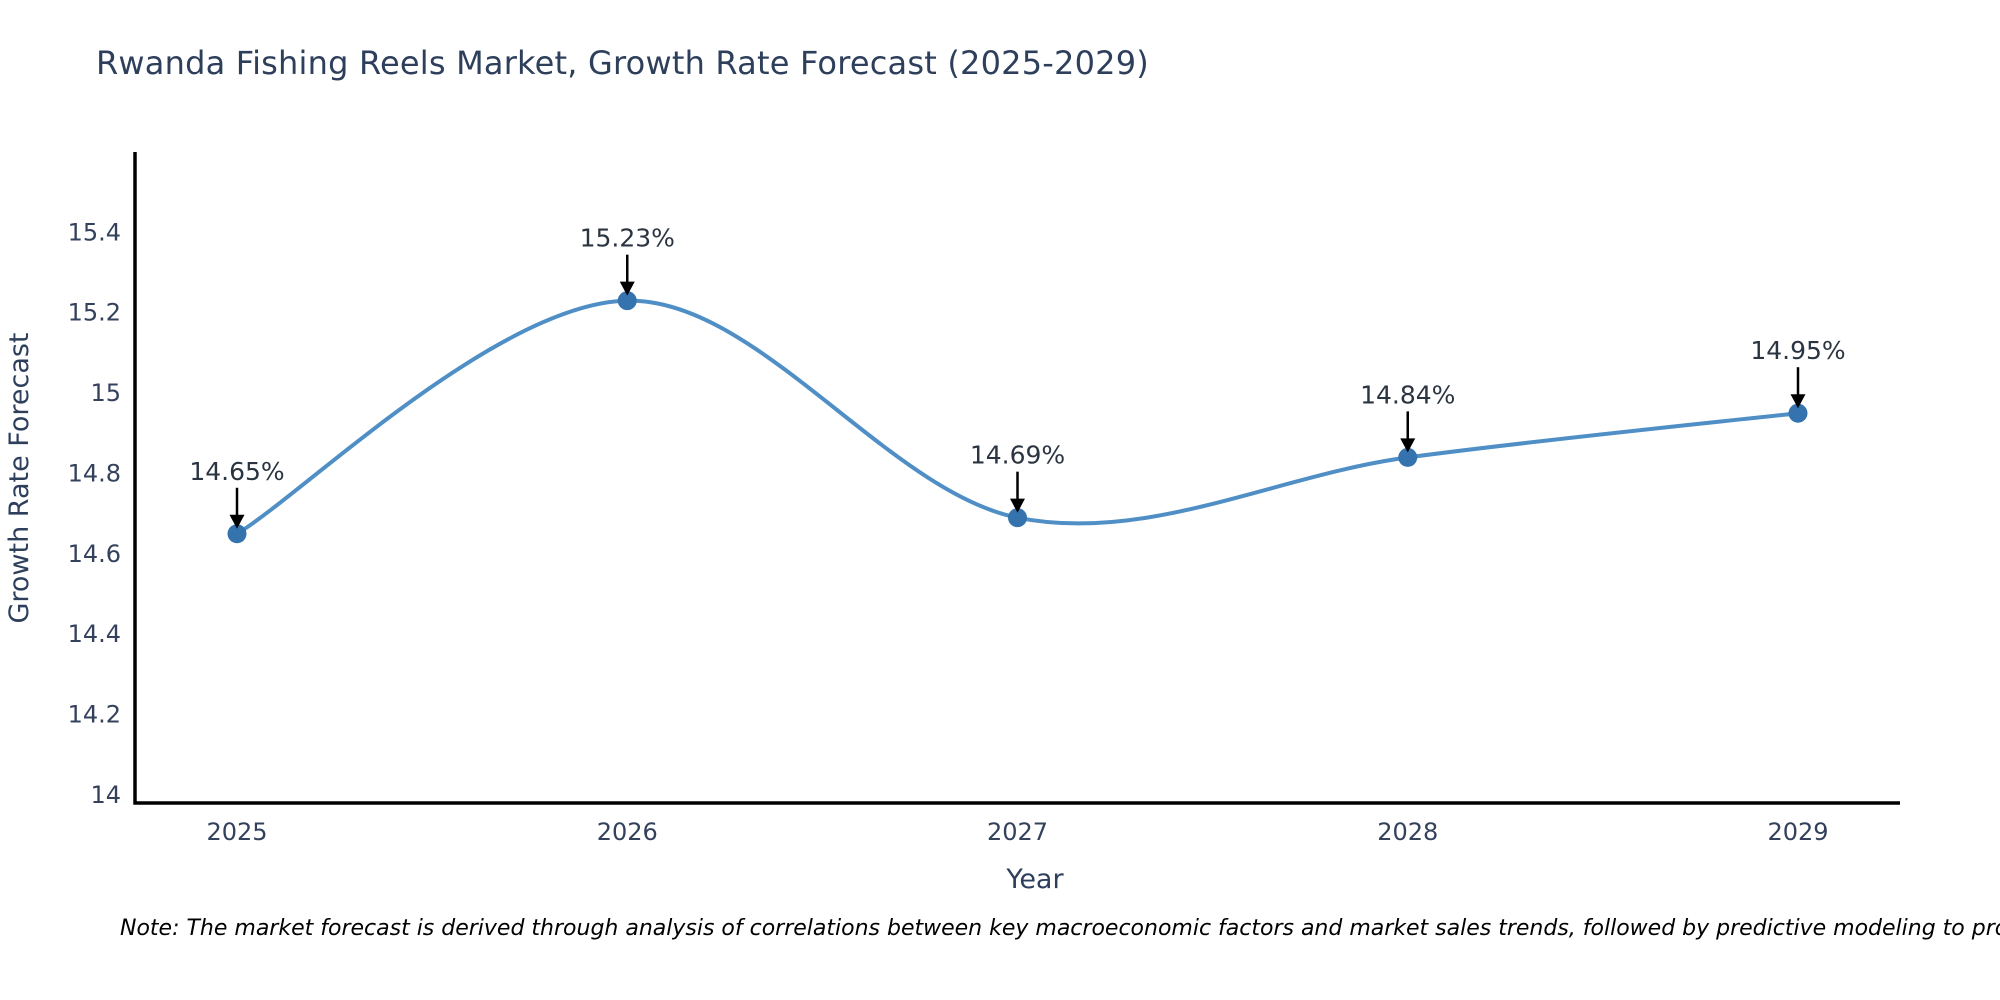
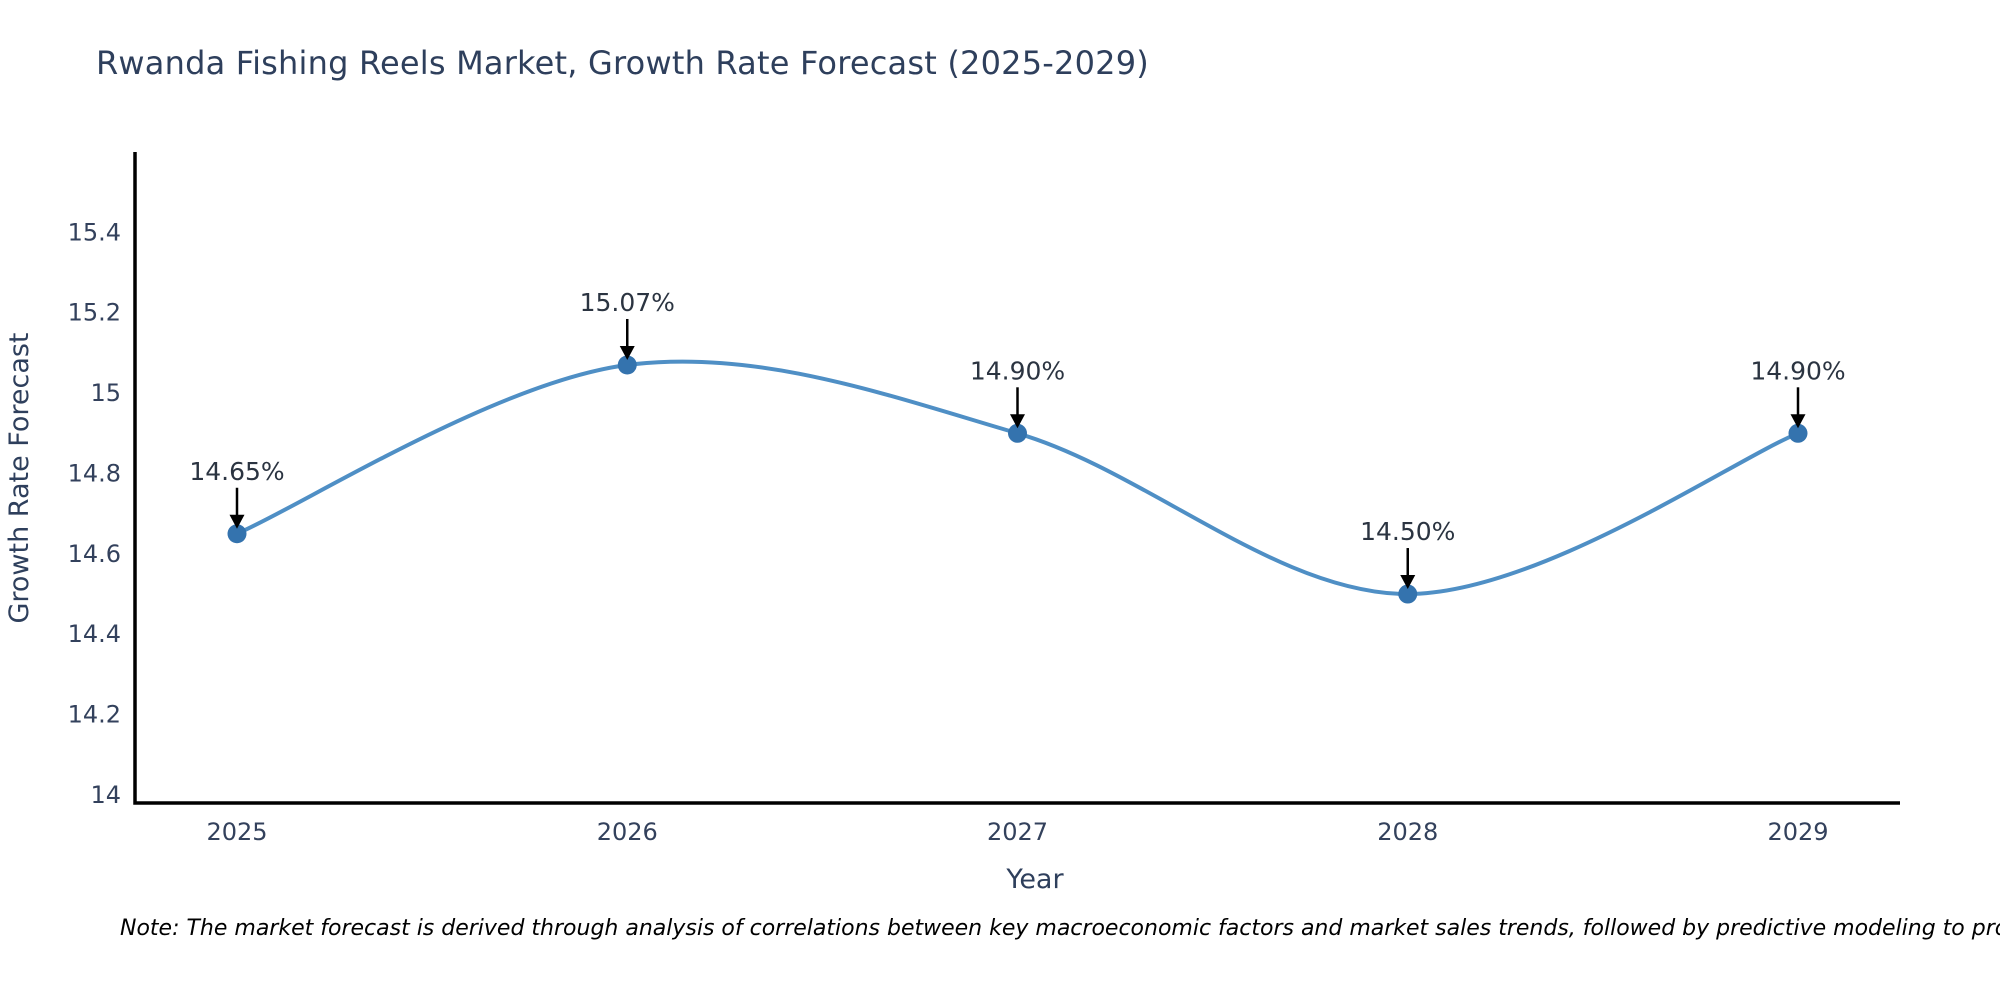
2026: 15.23% -> 15.07%
2027: 14.69% -> 14.90%
2028: 14.84% -> 14.50%
2029: 14.95% -> 14.90%
